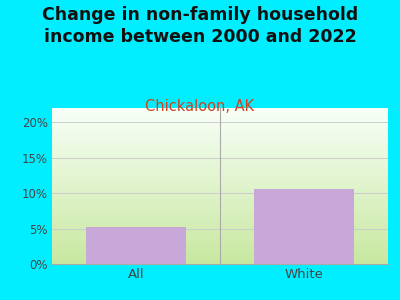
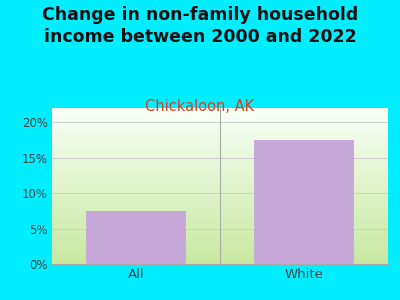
All: 5.2% -> 7.5%
White: 10.6% -> 17.5%
